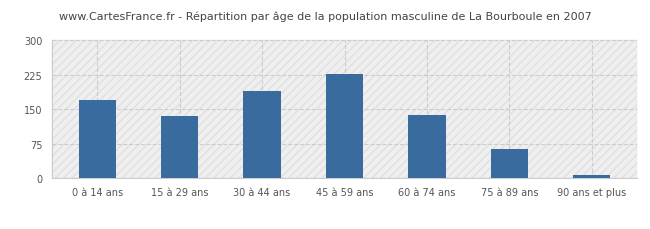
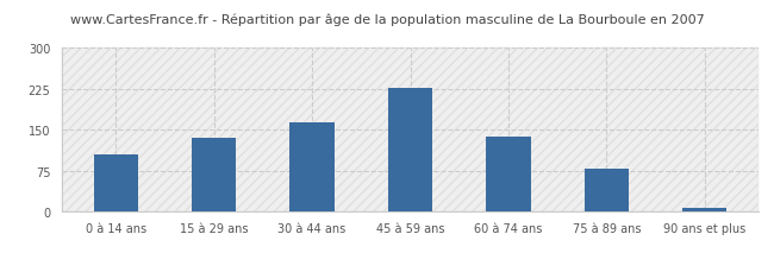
0 à 14 ans: 170 -> 105
30 à 44 ans: 190 -> 165
75 à 89 ans: 63 -> 80
